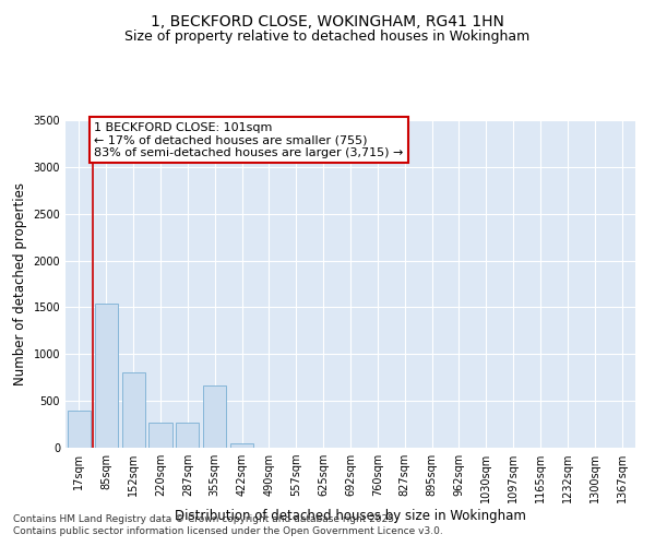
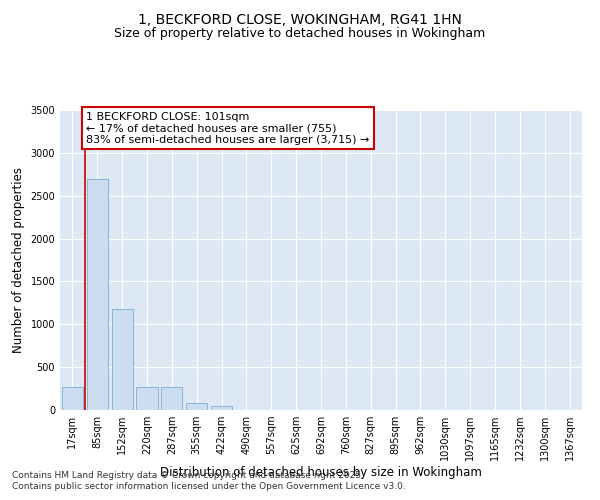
17sqm: 400 -> 270
85sqm: 1540 -> 2700
152sqm: 800 -> 1180
355sqm: 660 -> 80
